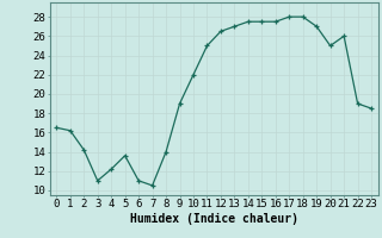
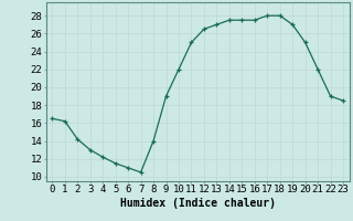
3: 11.0 -> 13.0
5: 13.6 -> 11.5
21: 26.0 -> 22.0
